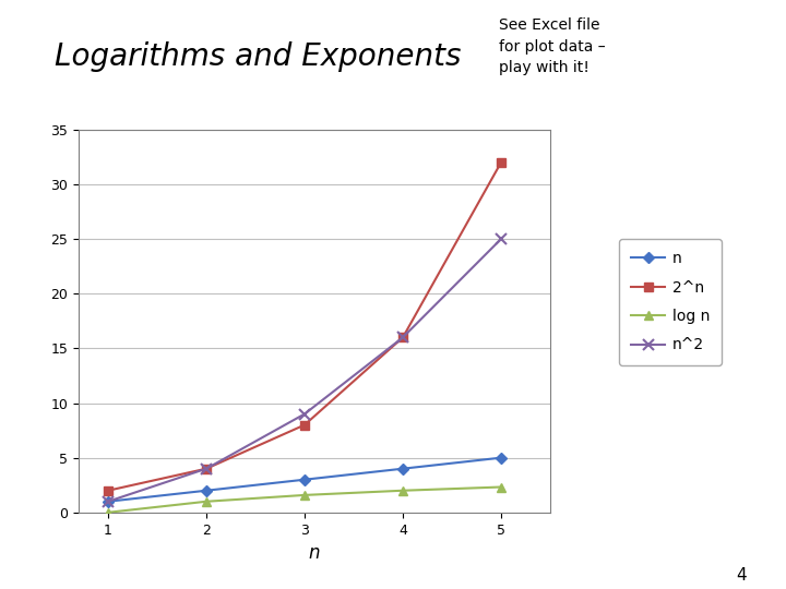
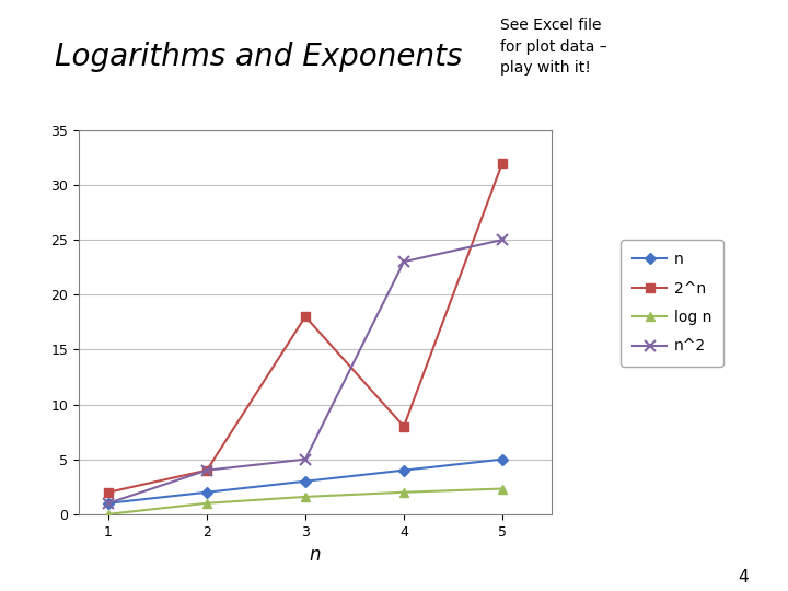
2^n/3: 8 -> 18
n^2/3: 9 -> 5
2^n/4: 16 -> 8
n^2/4: 16 -> 23
